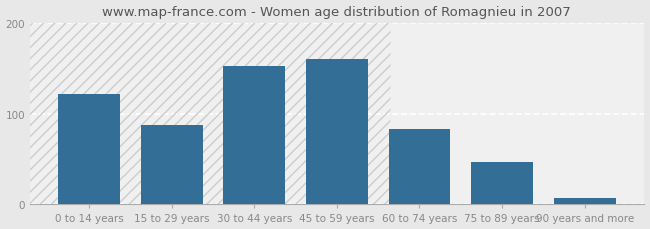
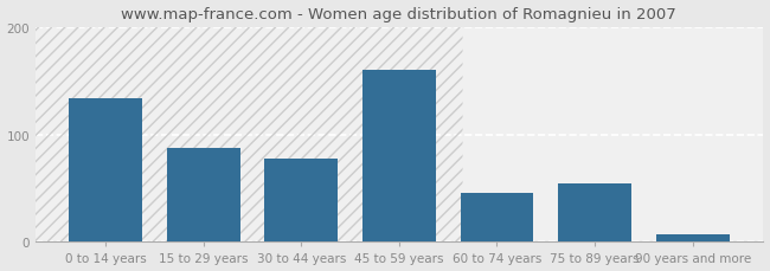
0 to 14 years: 122 -> 134
30 to 44 years: 152 -> 78
60 to 74 years: 83 -> 46
75 to 89 years: 47 -> 54
